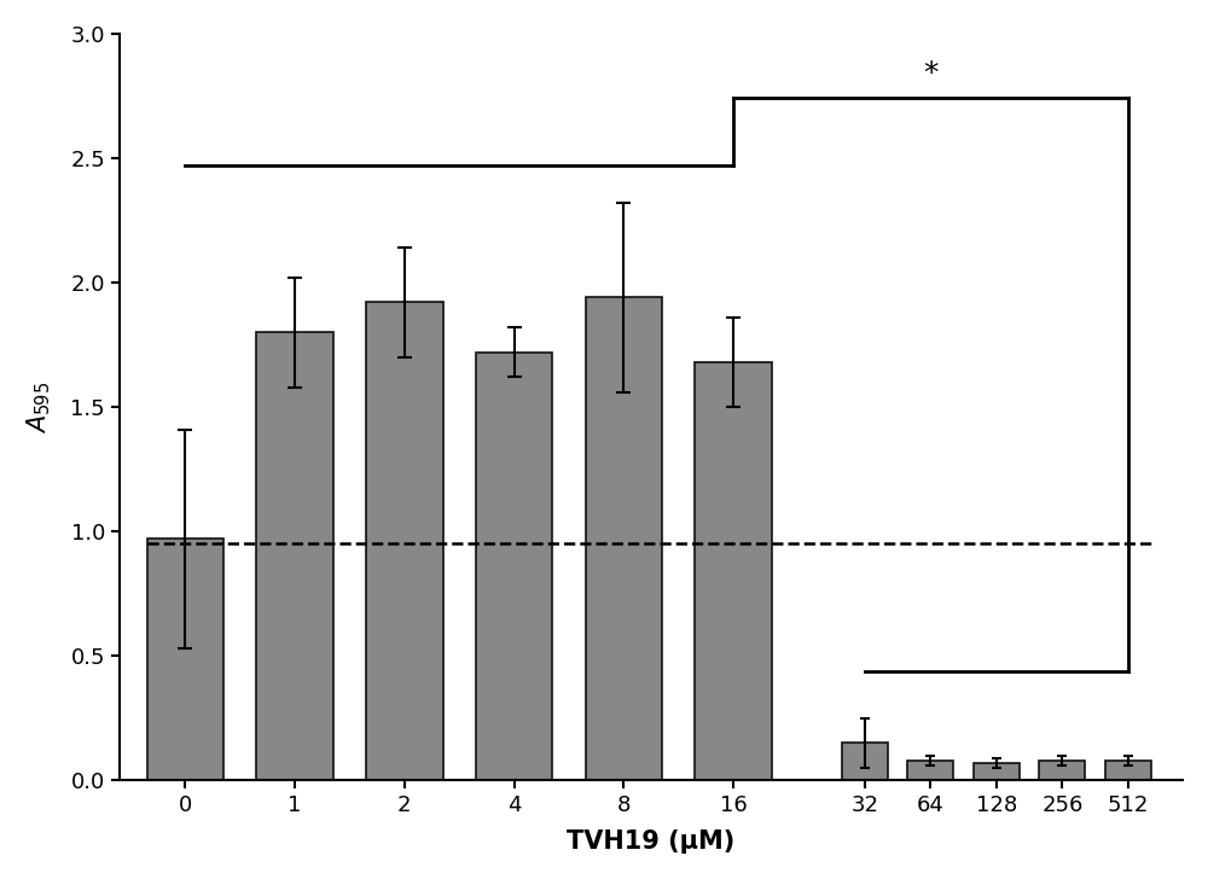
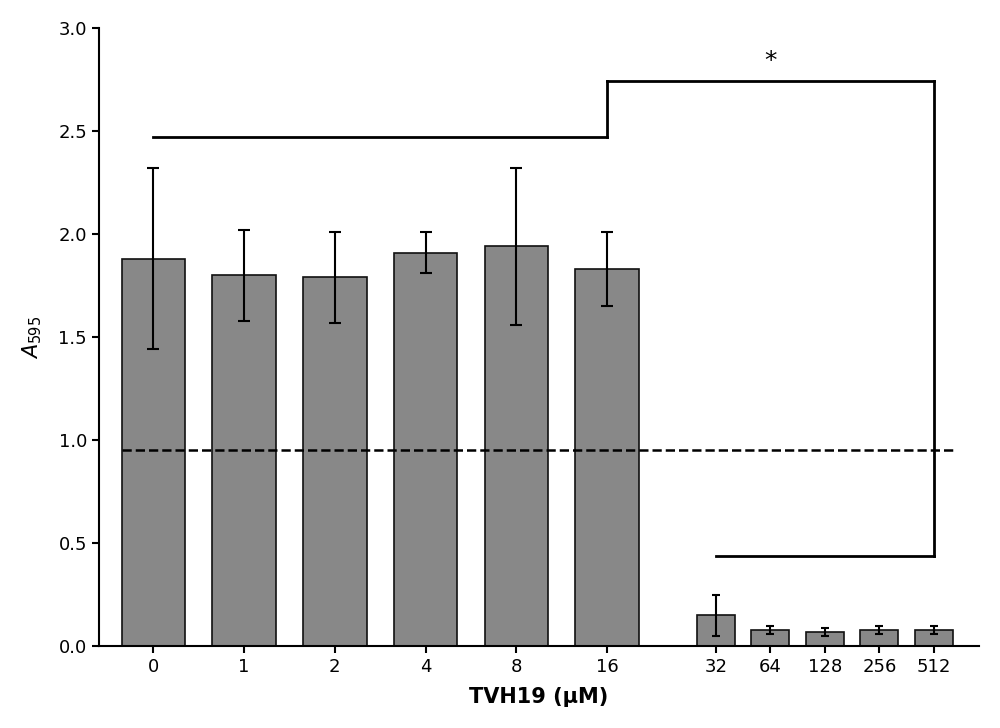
0: 0.97 -> 1.88
2: 1.92 -> 1.79
4: 1.72 -> 1.91
16: 1.68 -> 1.83
